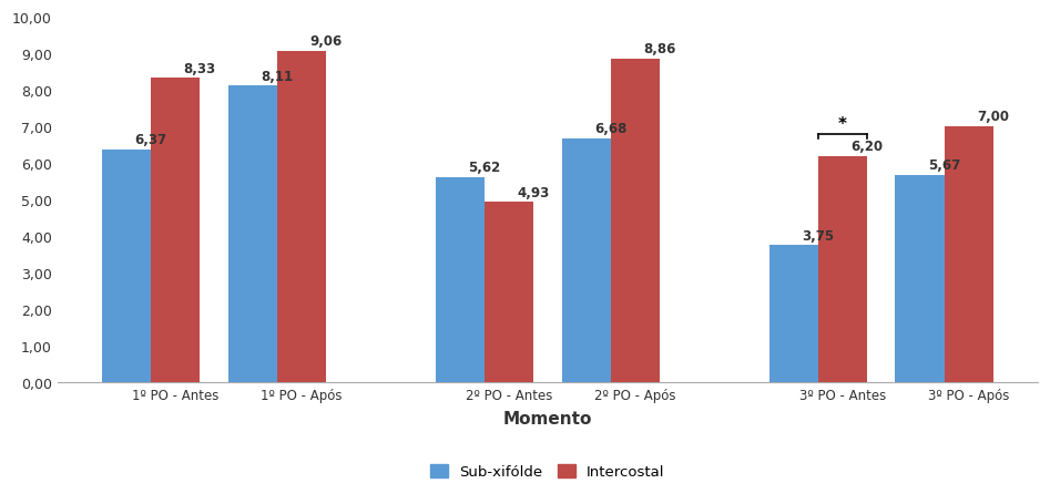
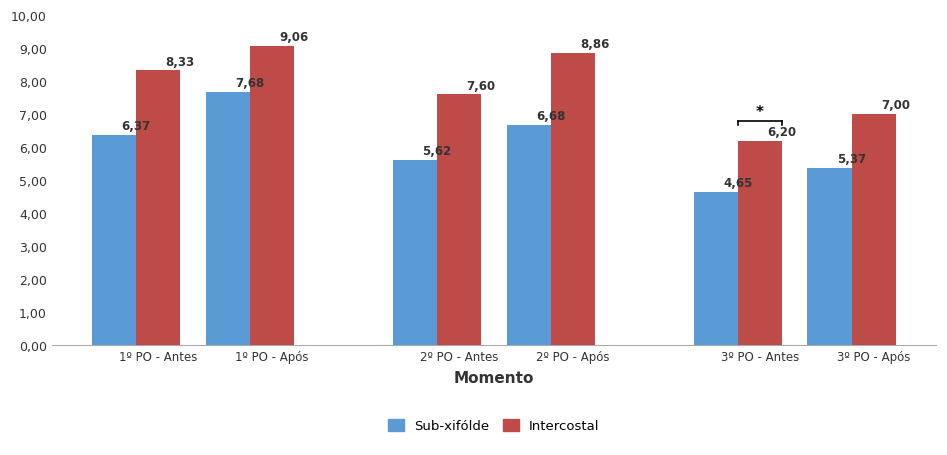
Sub-xifólde/1º PO - Após: 8,11 -> 7,68
Intercostal/2º PO - Antes: 4,93 -> 7,60
Sub-xifólde/3º PO - Antes: 3,75 -> 4,65
Sub-xifólde/3º PO - Após: 5,67 -> 5,37
